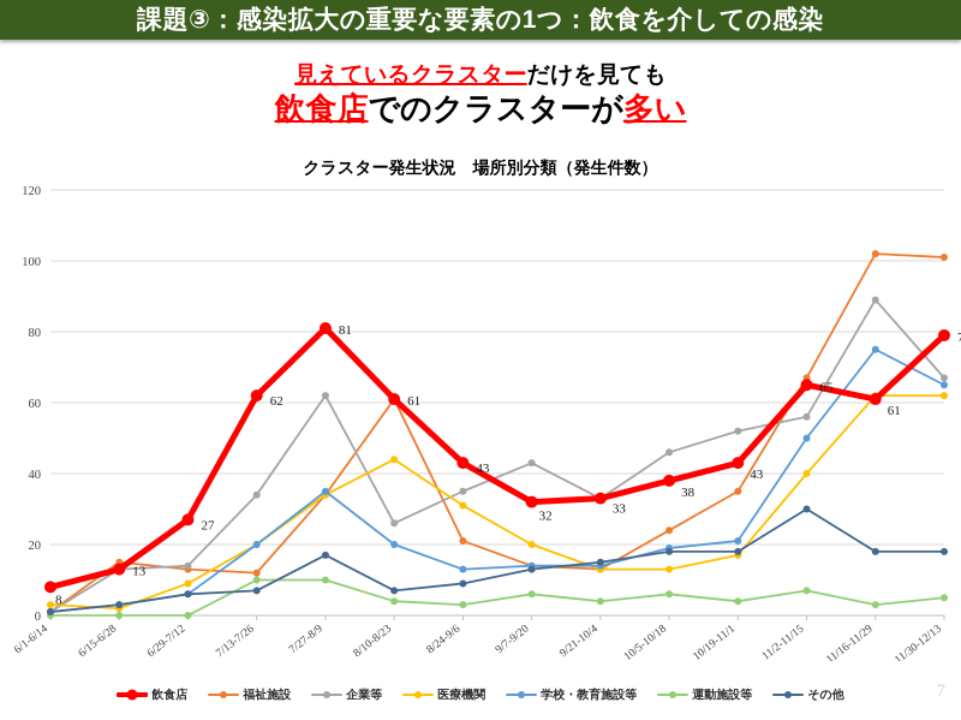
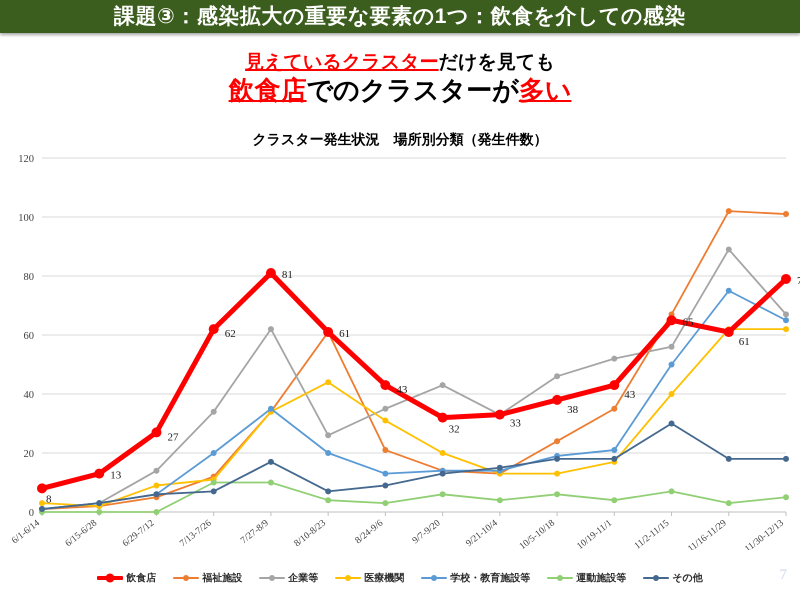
福祉施設/6/15-6/28: 15 -> 2
企業等/6/15-6/28: 13 -> 3
福祉施設/6/29-7/12: 13 -> 5
医療機関/7/13-7/26: 20 -> 11
